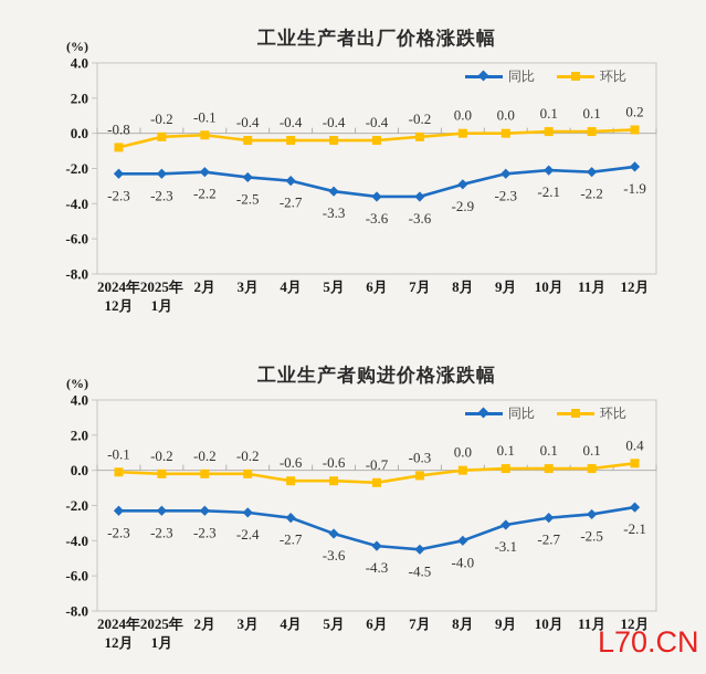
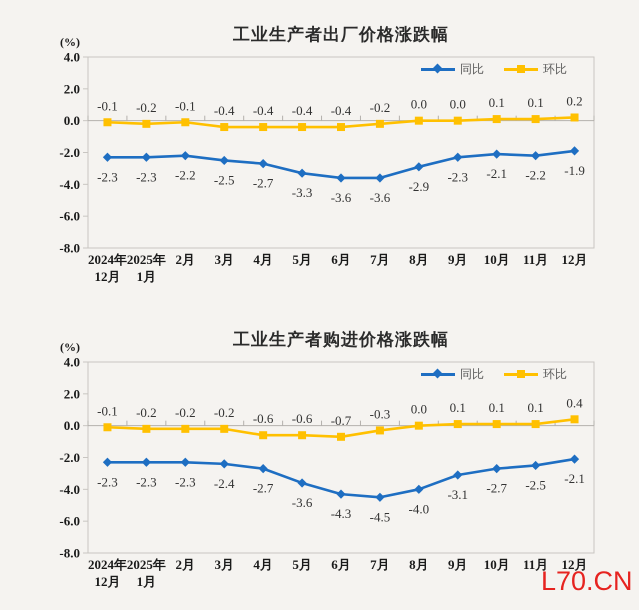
工业生产者出厂价格涨跌幅/环比/2024年12月: -0.8 -> -0.1
